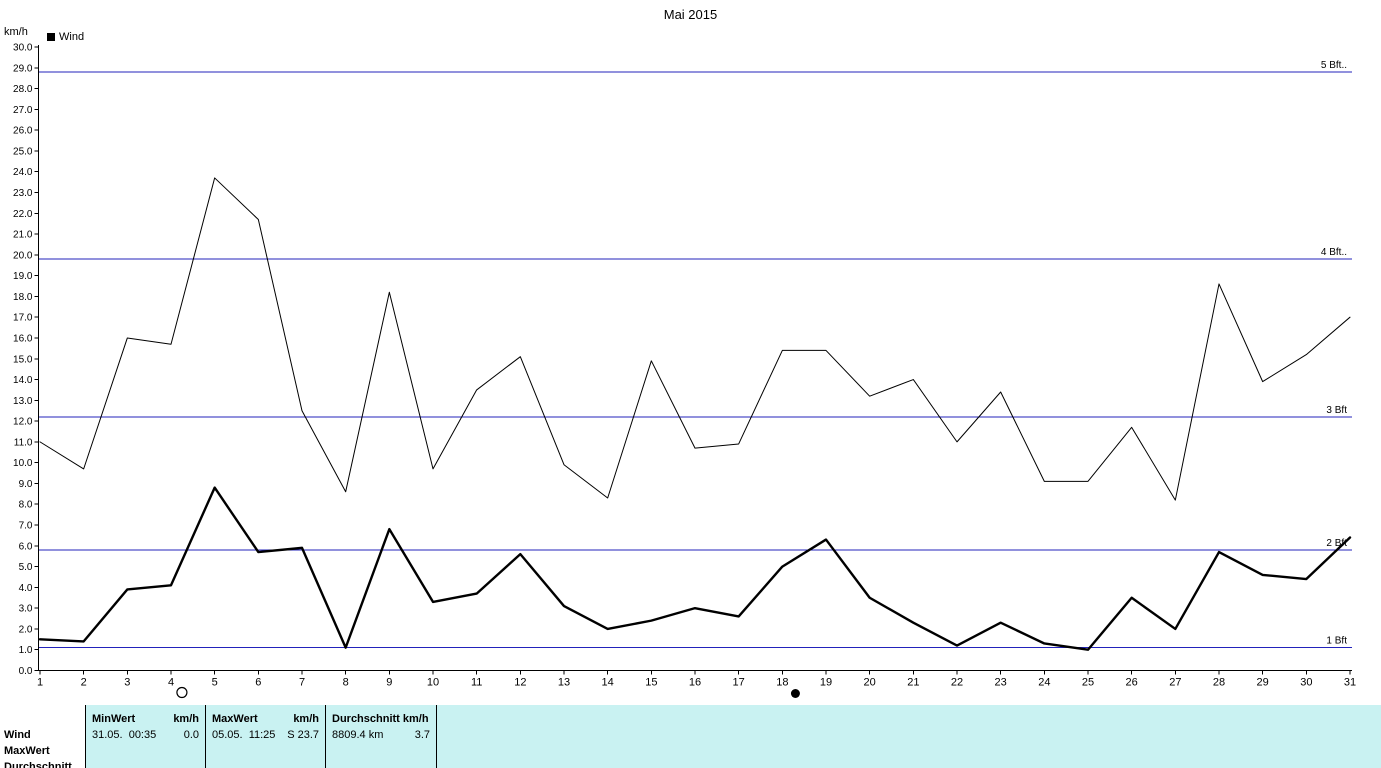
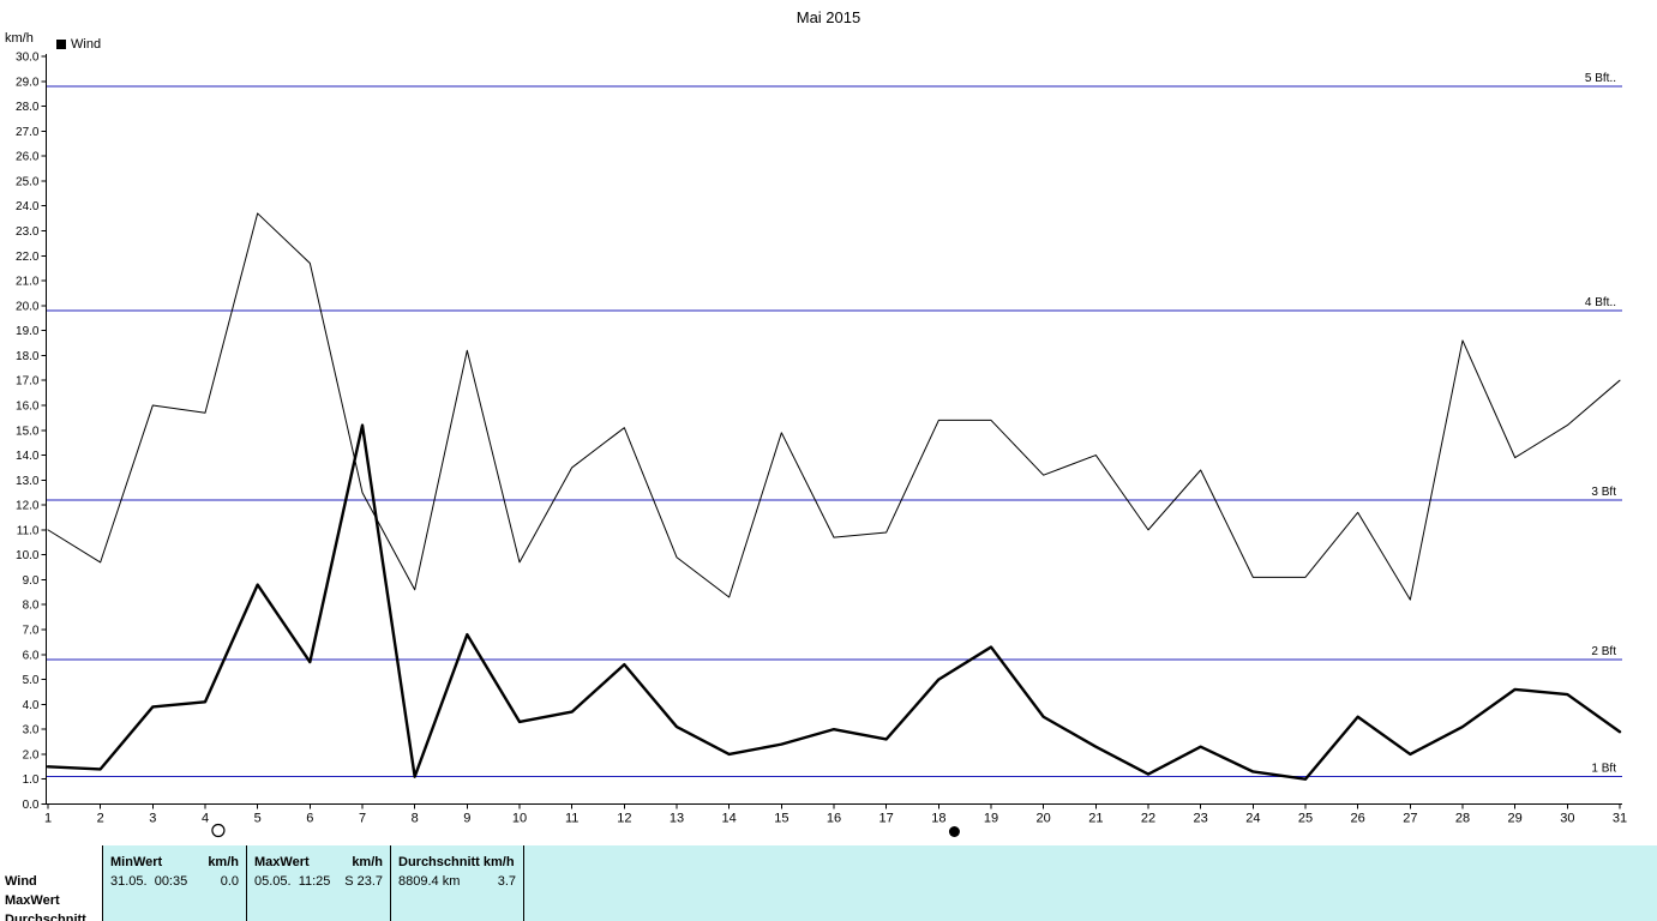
Wind/7: 5.9 -> 15.2
Wind/28: 5.7 -> 3.1
Wind/31: 6.4 -> 2.9
